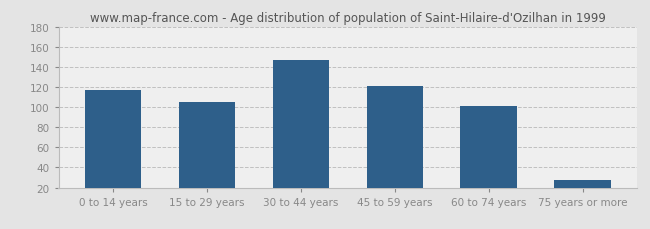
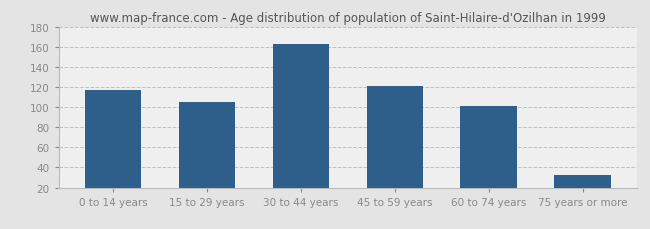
30 to 44 years: 147 -> 163
75 years or more: 28 -> 33
